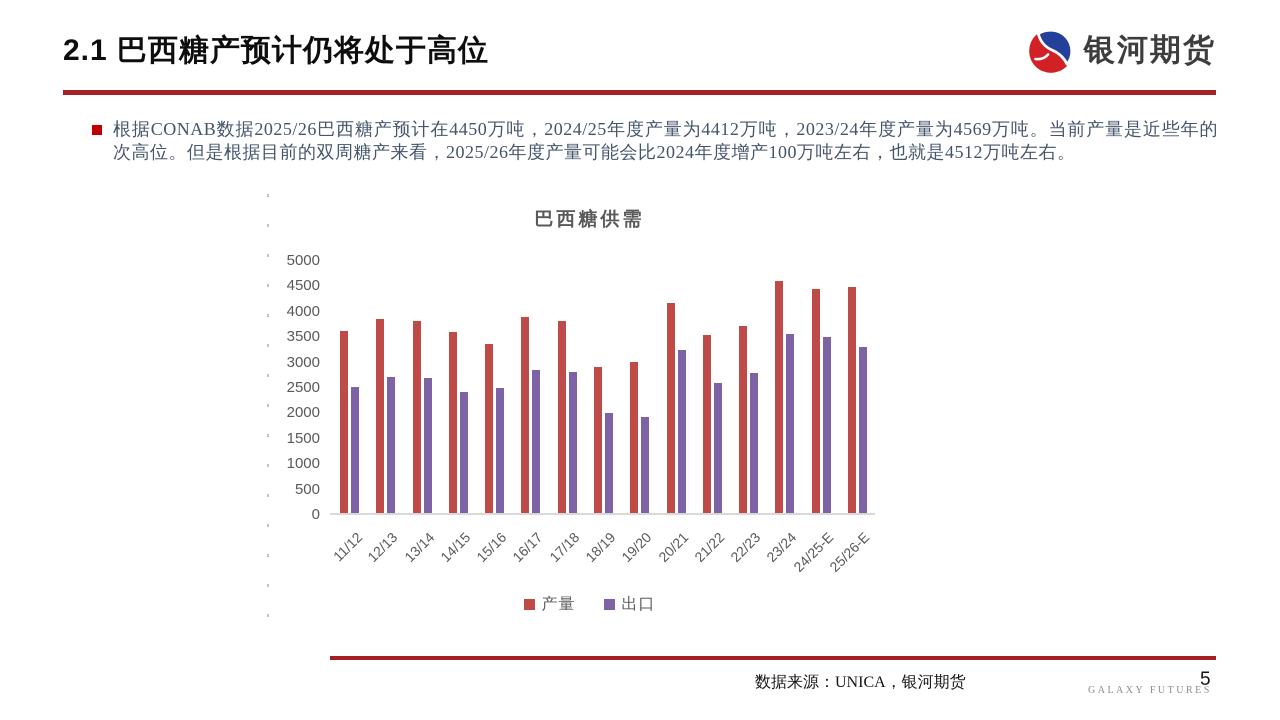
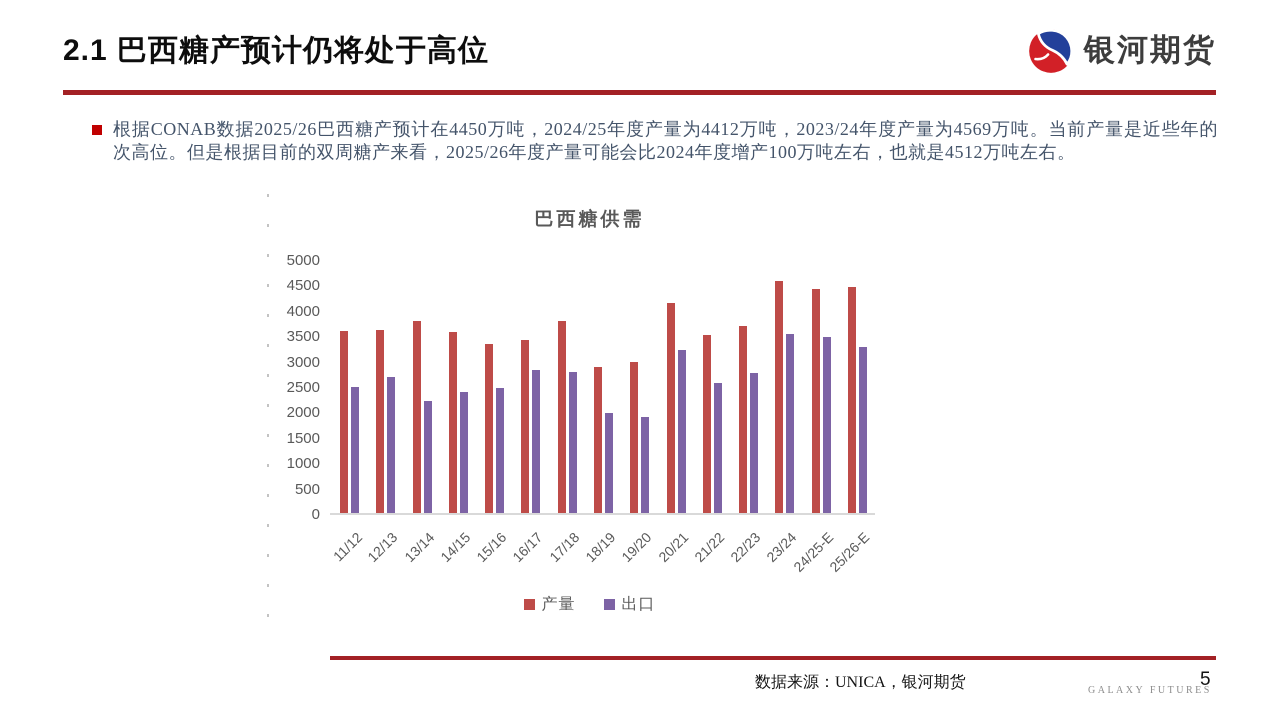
产量/12/13: 3800 -> 3600
出口/13/14: 2600 -> 2200
产量/16/17: 3800 -> 3400
